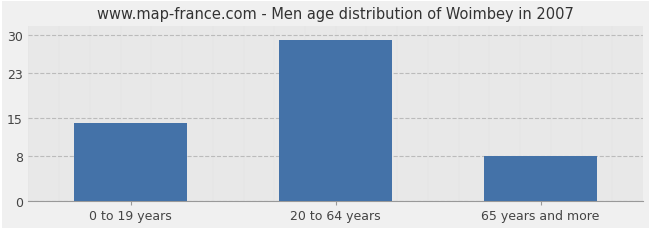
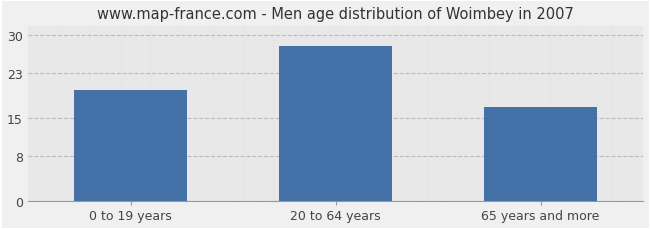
0 to 19 years: 14 -> 20
20 to 64 years: 29 -> 28
65 years and more: 8 -> 17
